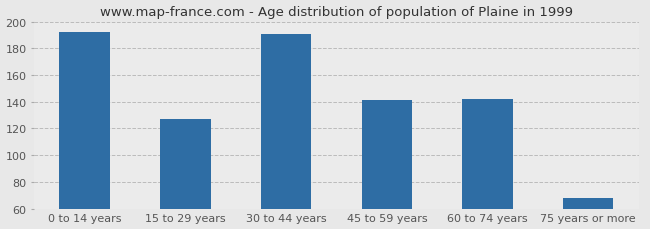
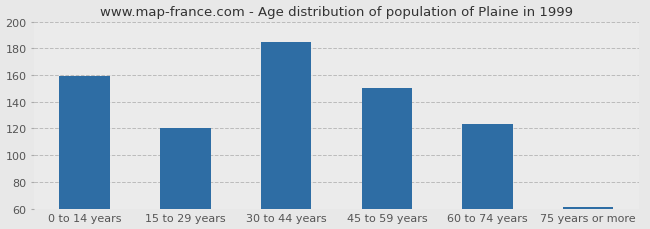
0 to 14 years: 192 -> 159
15 to 29 years: 127 -> 120
30 to 44 years: 191 -> 185
45 to 59 years: 141 -> 150
60 to 74 years: 142 -> 123
75 years or more: 68 -> 61
